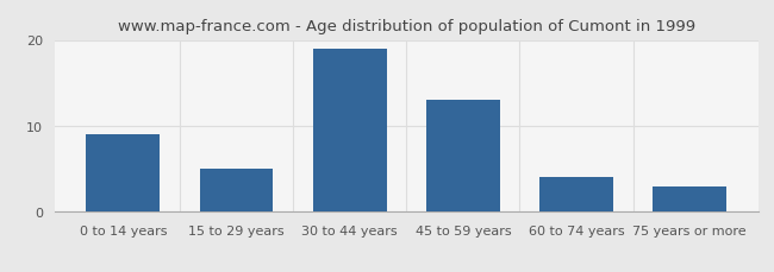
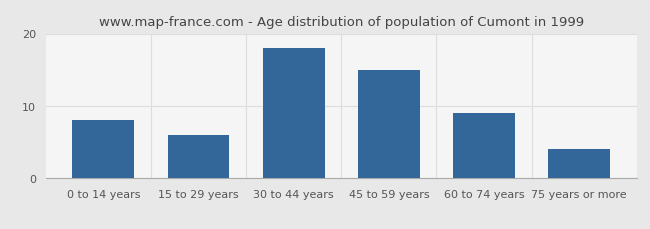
0 to 14 years: 9 -> 8
15 to 29 years: 5 -> 6
30 to 44 years: 19 -> 18
45 to 59 years: 13 -> 15
60 to 74 years: 4 -> 9
75 years or more: 3 -> 4
